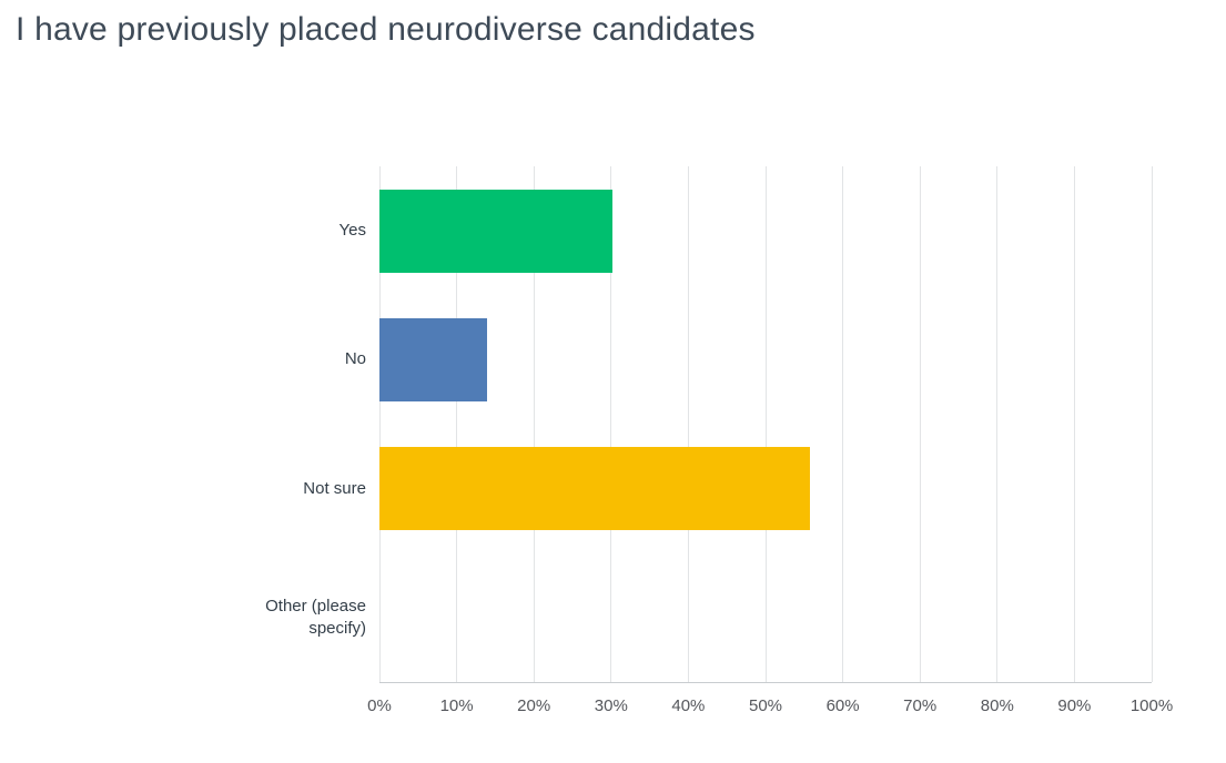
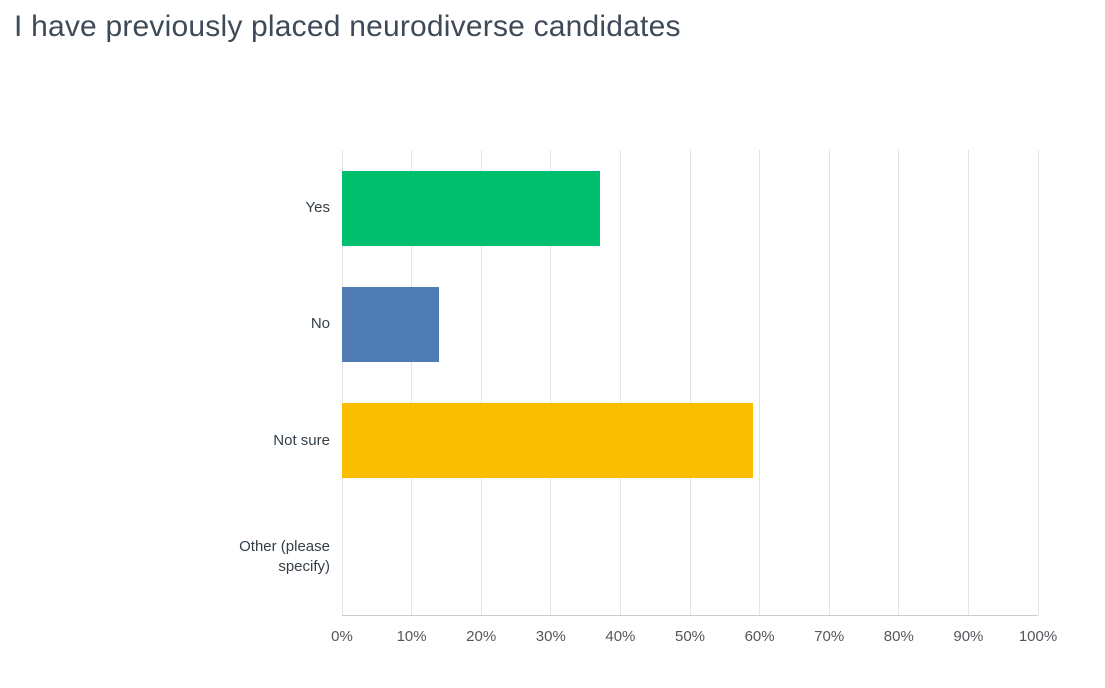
Yes: 30% -> 37%
Not sure: 56% -> 59%
